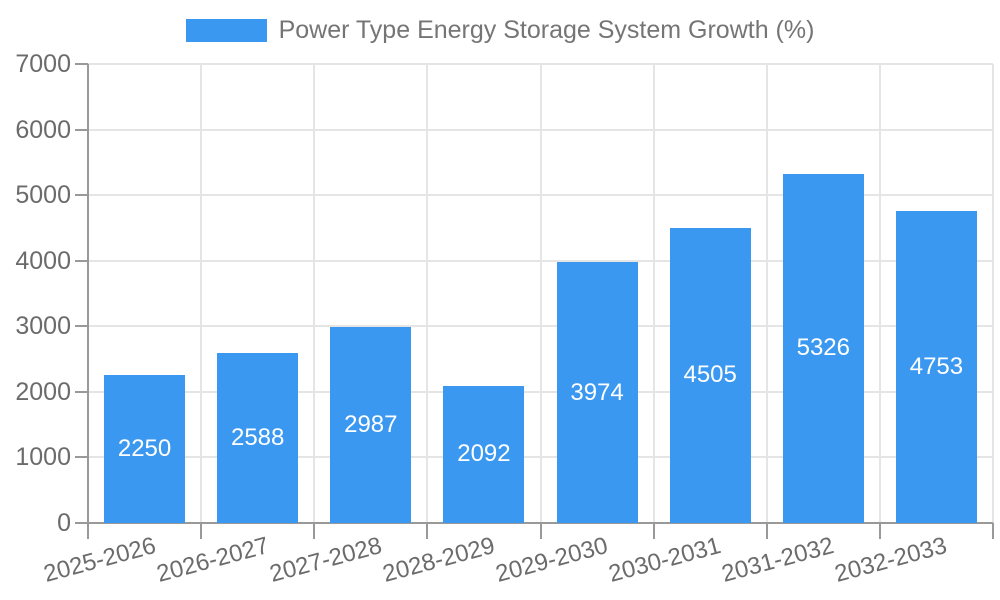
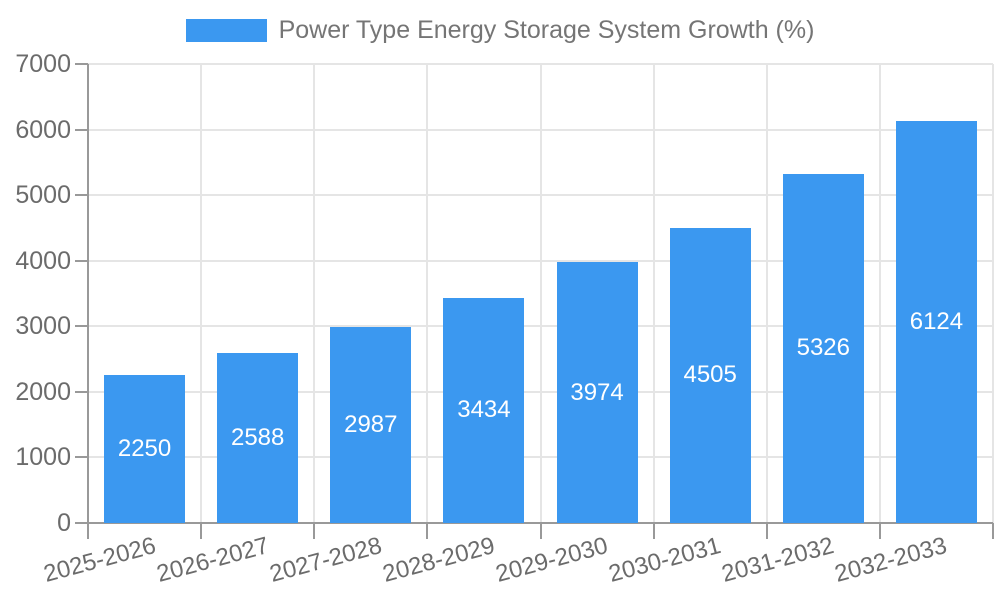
2028-2029: 2092 -> 3434
2032-2033: 4753 -> 6124
